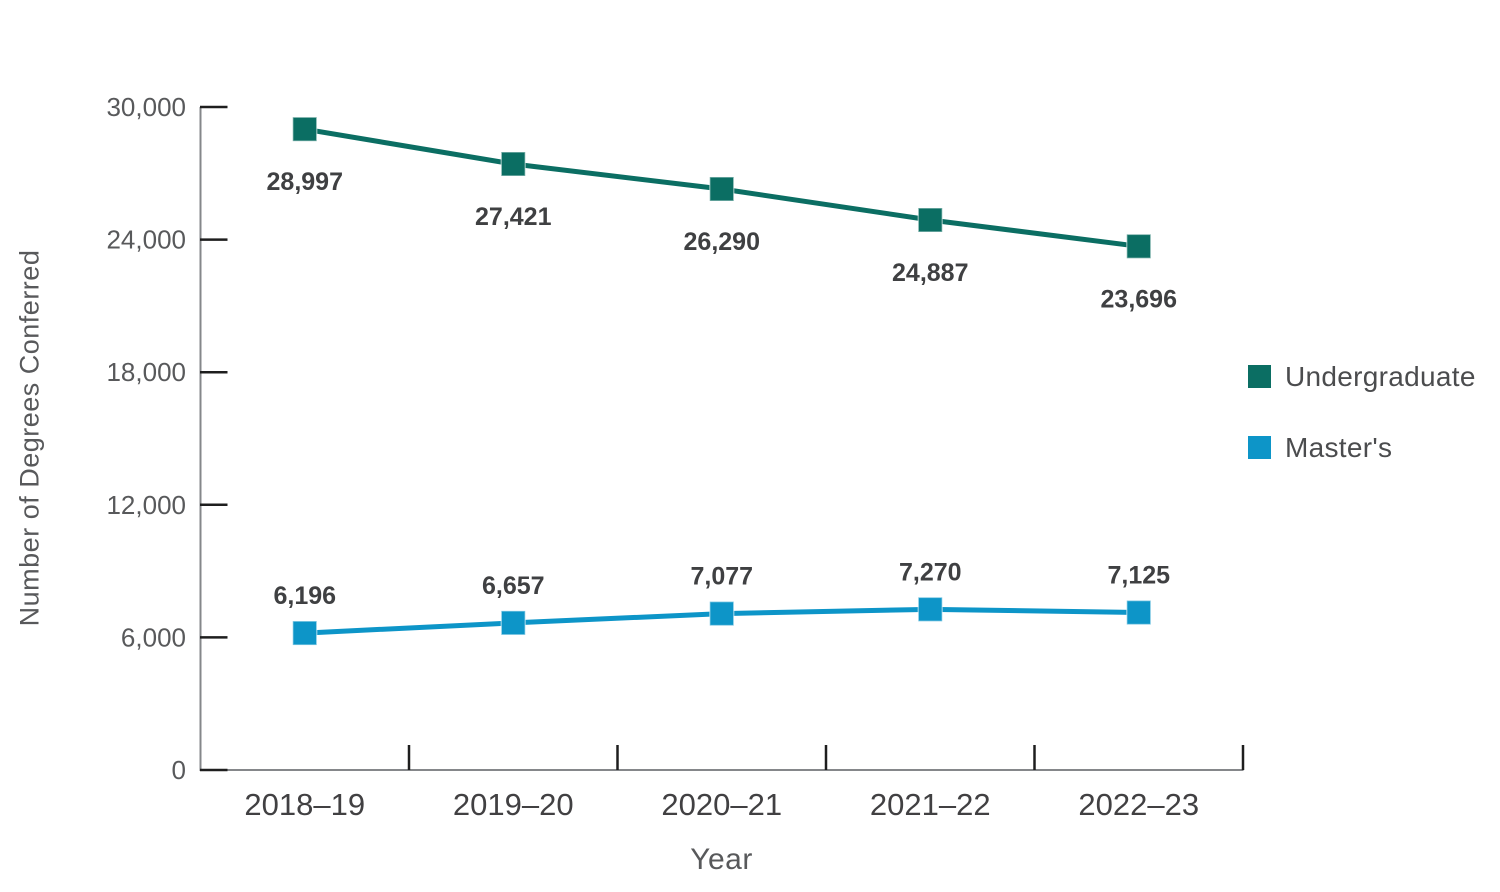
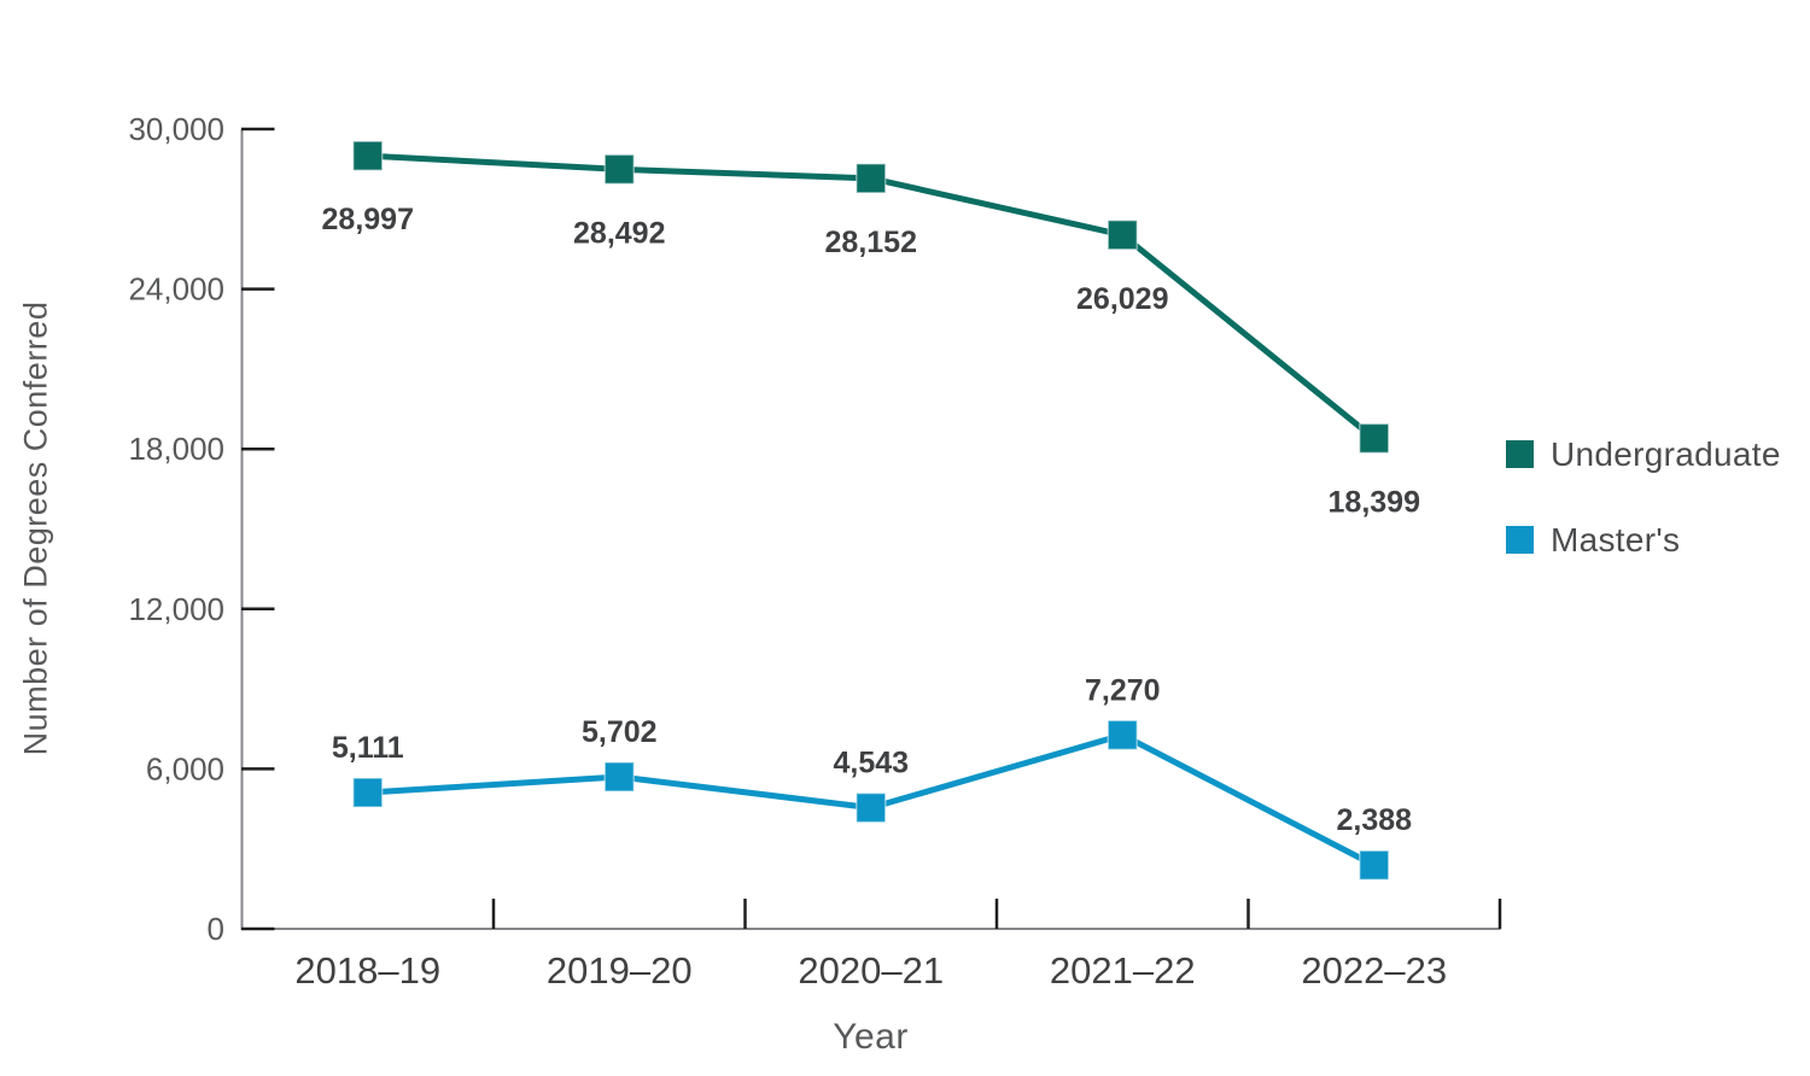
Master's/2018–19: 6,196 -> 5,111
Undergraduate/2019–20: 27,421 -> 28,492
Master's/2019–20: 6,657 -> 5,702
Undergraduate/2020–21: 26,290 -> 28,152
Master's/2020–21: 7,077 -> 4,543
Undergraduate/2021–22: 24,887 -> 26,029
Undergraduate/2022–23: 23,696 -> 18,399
Master's/2022–23: 7,125 -> 2,388
